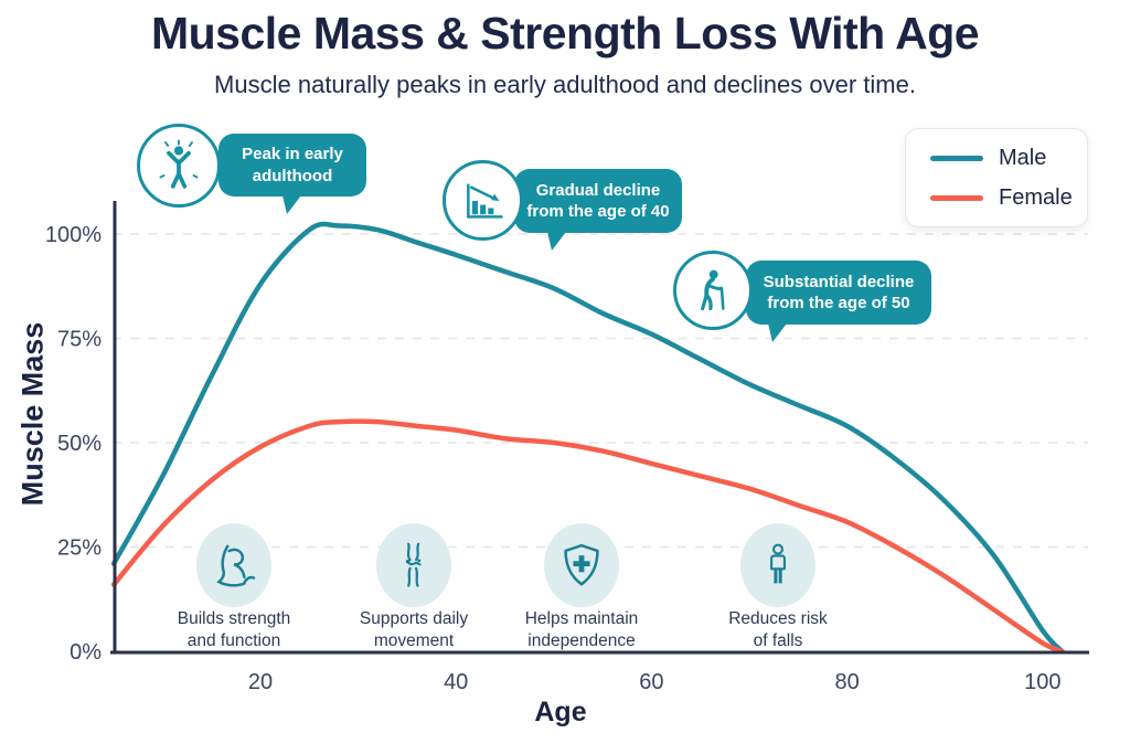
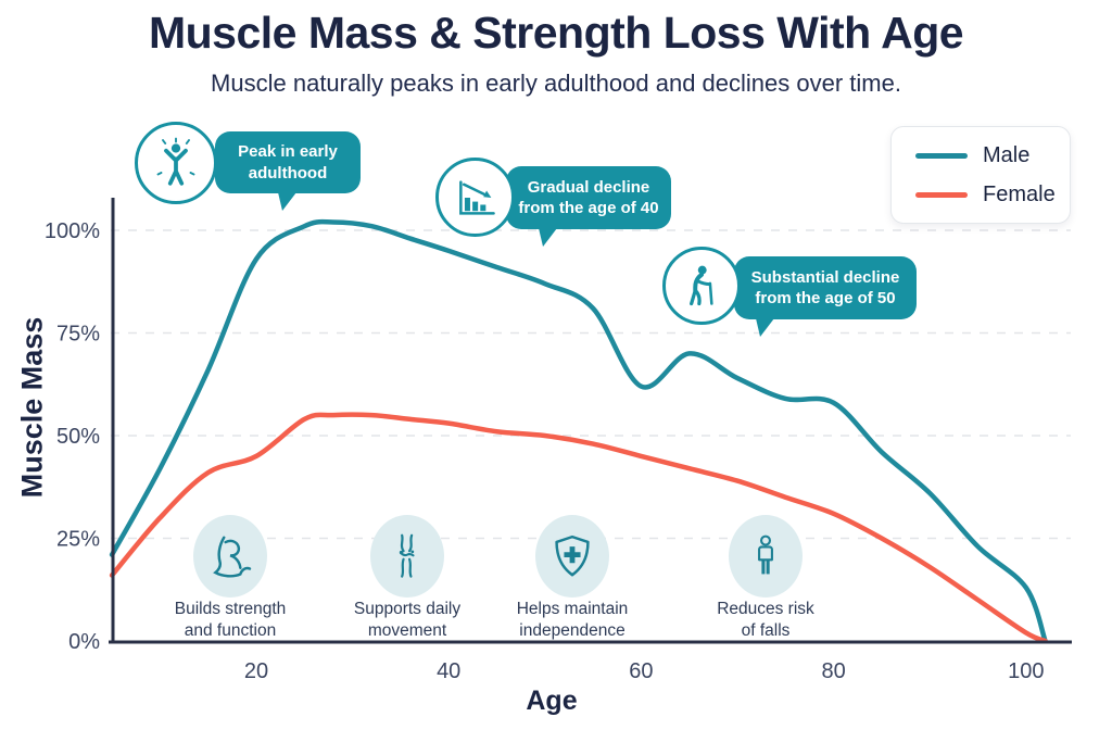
Male/20: 88% -> 93%
Female/20: 49% -> 45%
Male/60: 76% -> 62%
Male/80: 54% -> 58%
Male/100: 5% -> 13%
